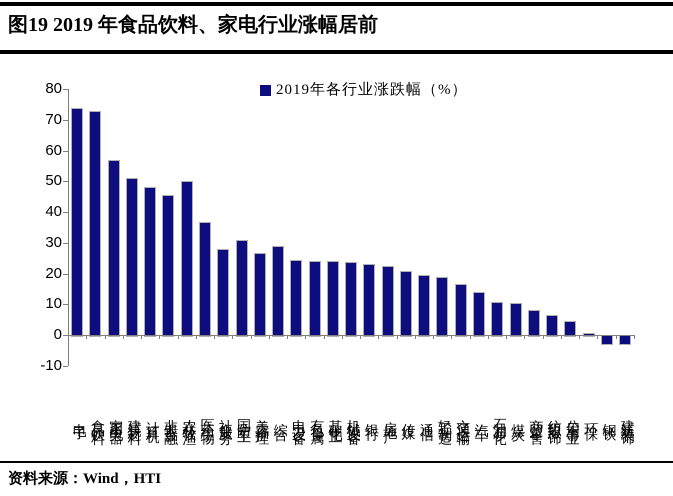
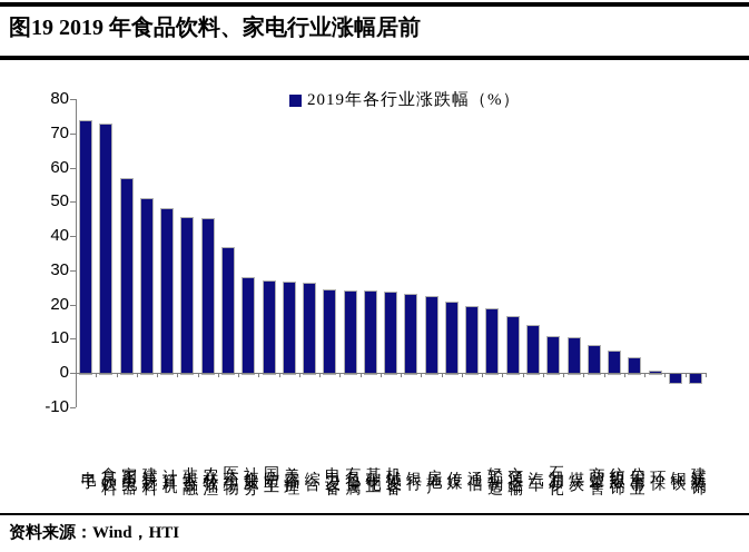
农林牧渔: 50 -> 45
国防军工: 31 -> 27
综合: 29 -> 26
